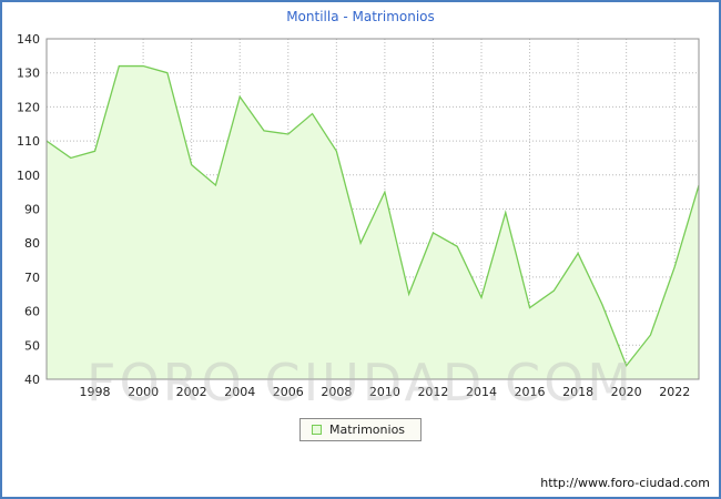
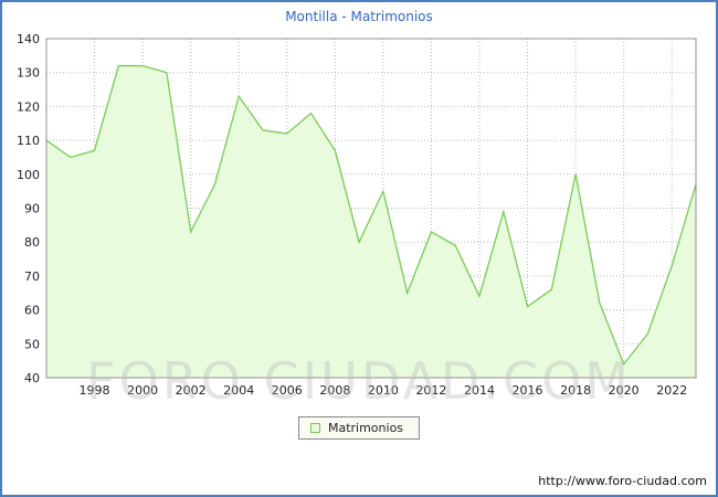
2002: 103 -> 83
2018: 77 -> 100
